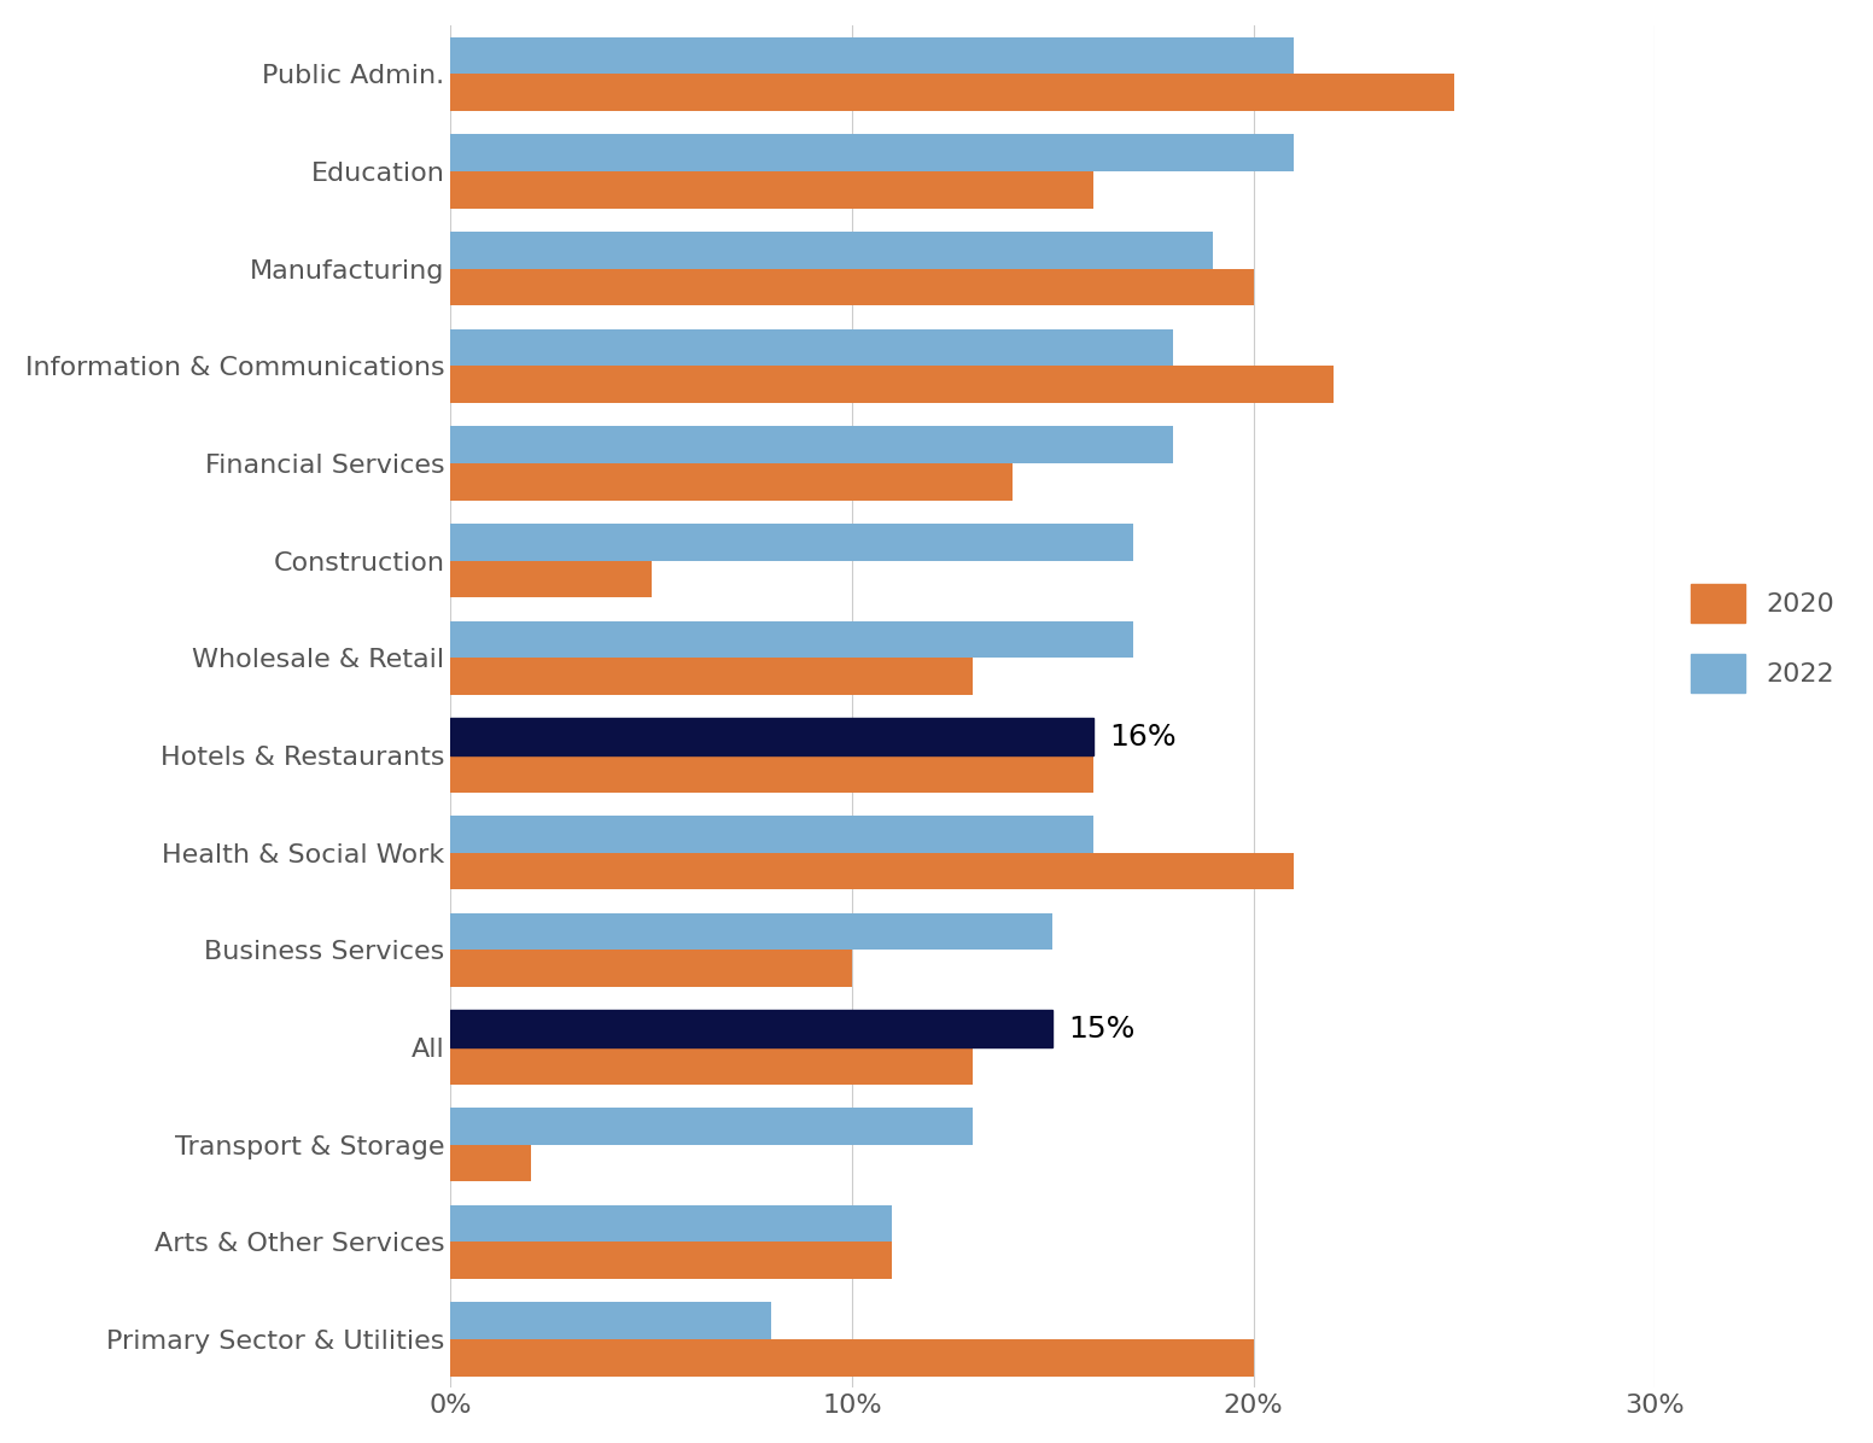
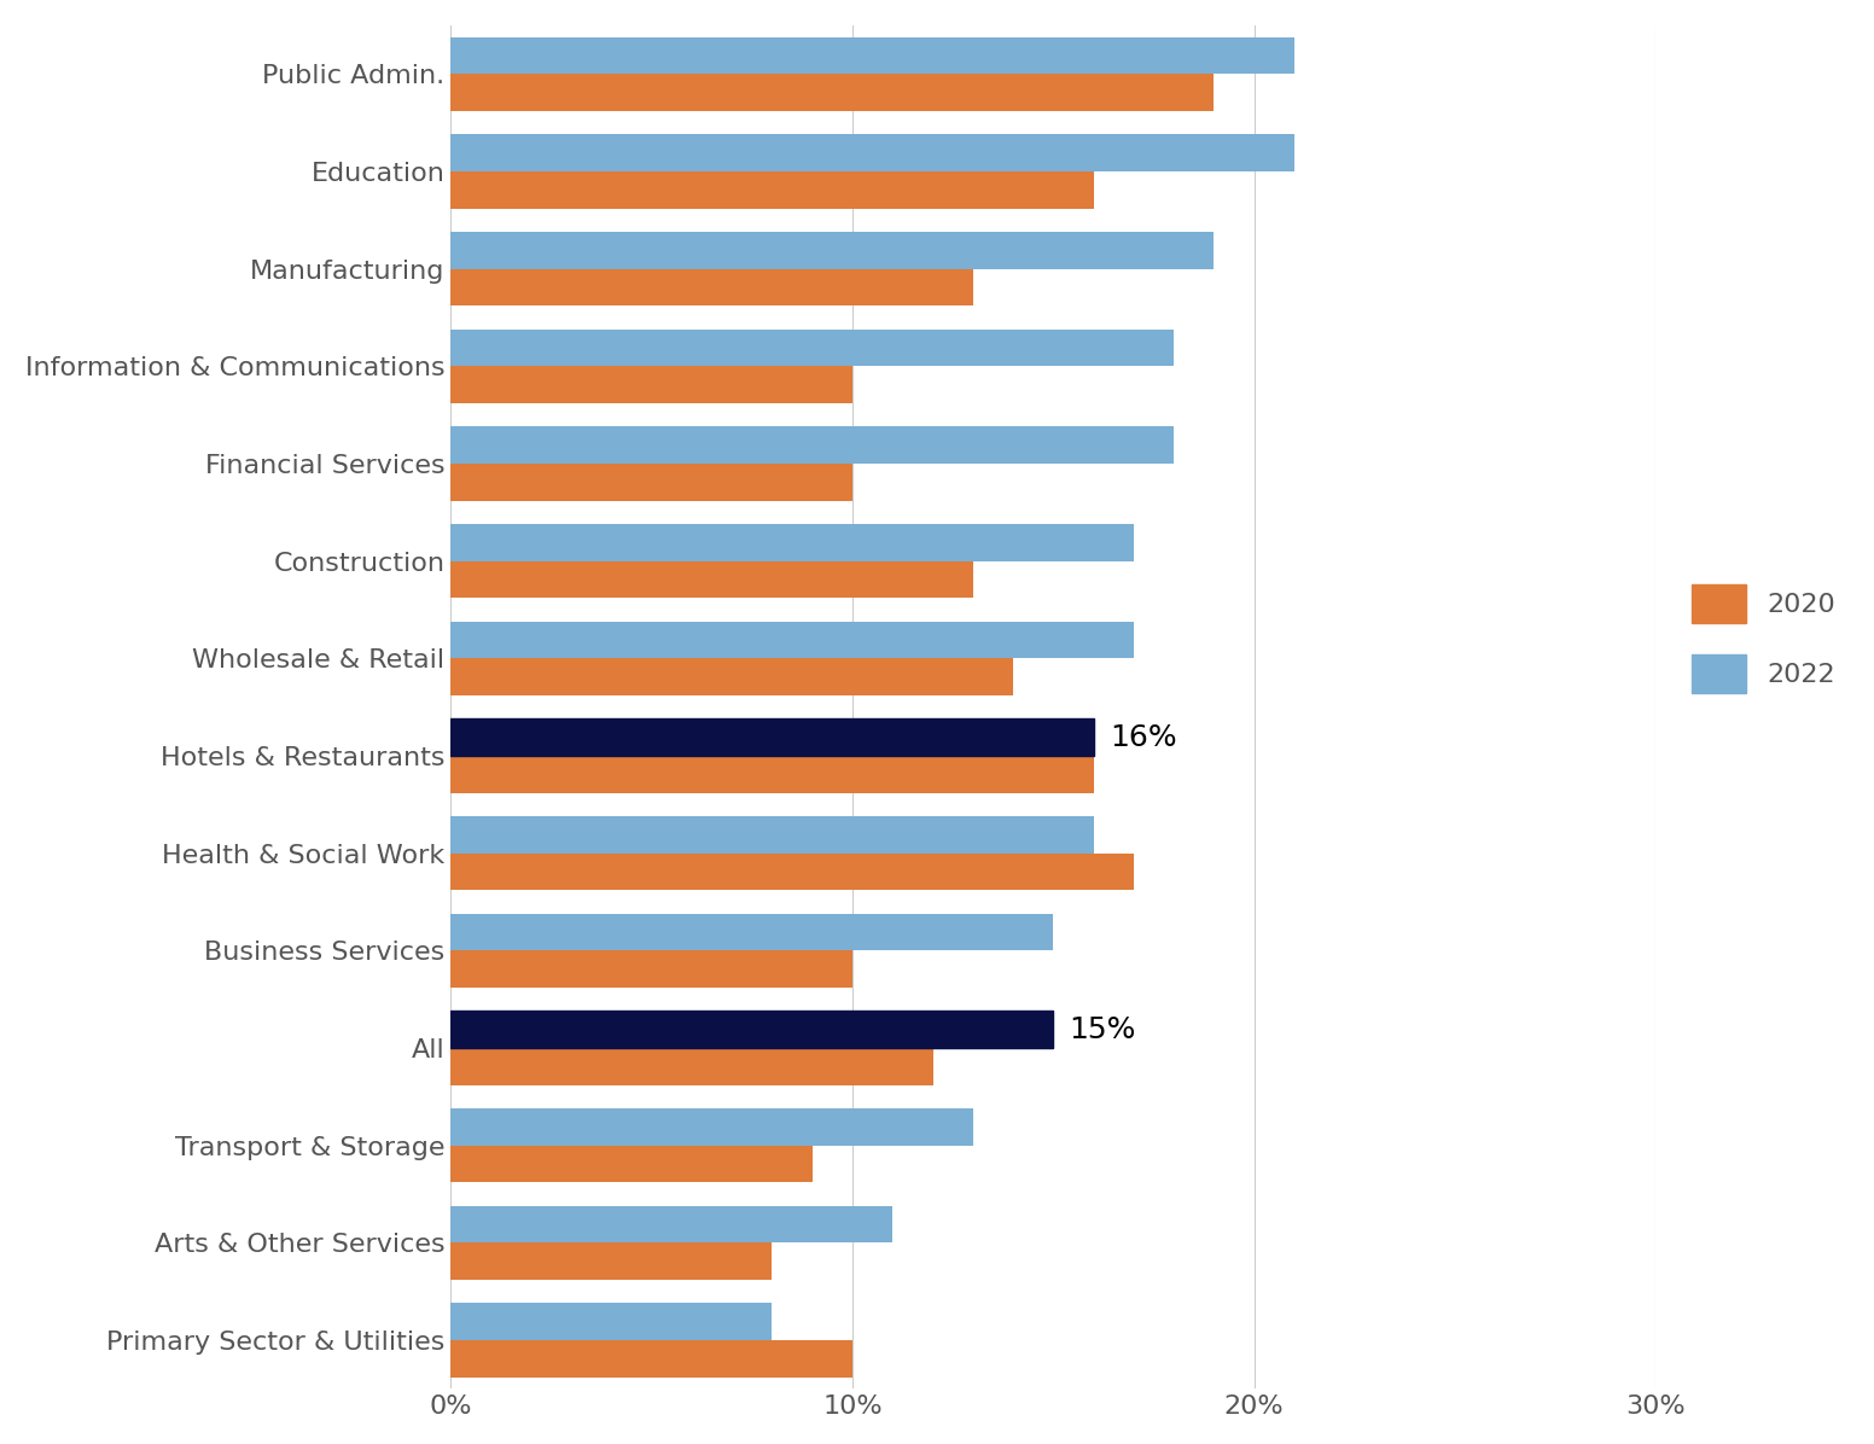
2020/Public Admin.: 25% -> 19%
2020/Manufacturing: 20% -> 13%
2020/Information & Communications: 22% -> 10%
2020/Financial Services: 14% -> 10%
2020/Construction: 5% -> 13%
2020/Wholesale & Retail: 13% -> 14%
2020/Health & Social Work: 21% -> 17%
2020/All: 13% -> 12%
2020/Transport & Storage: 2% -> 9%
2020/Arts & Other Services: 11% -> 8%
2020/Primary Sector & Utilities: 20% -> 10%
